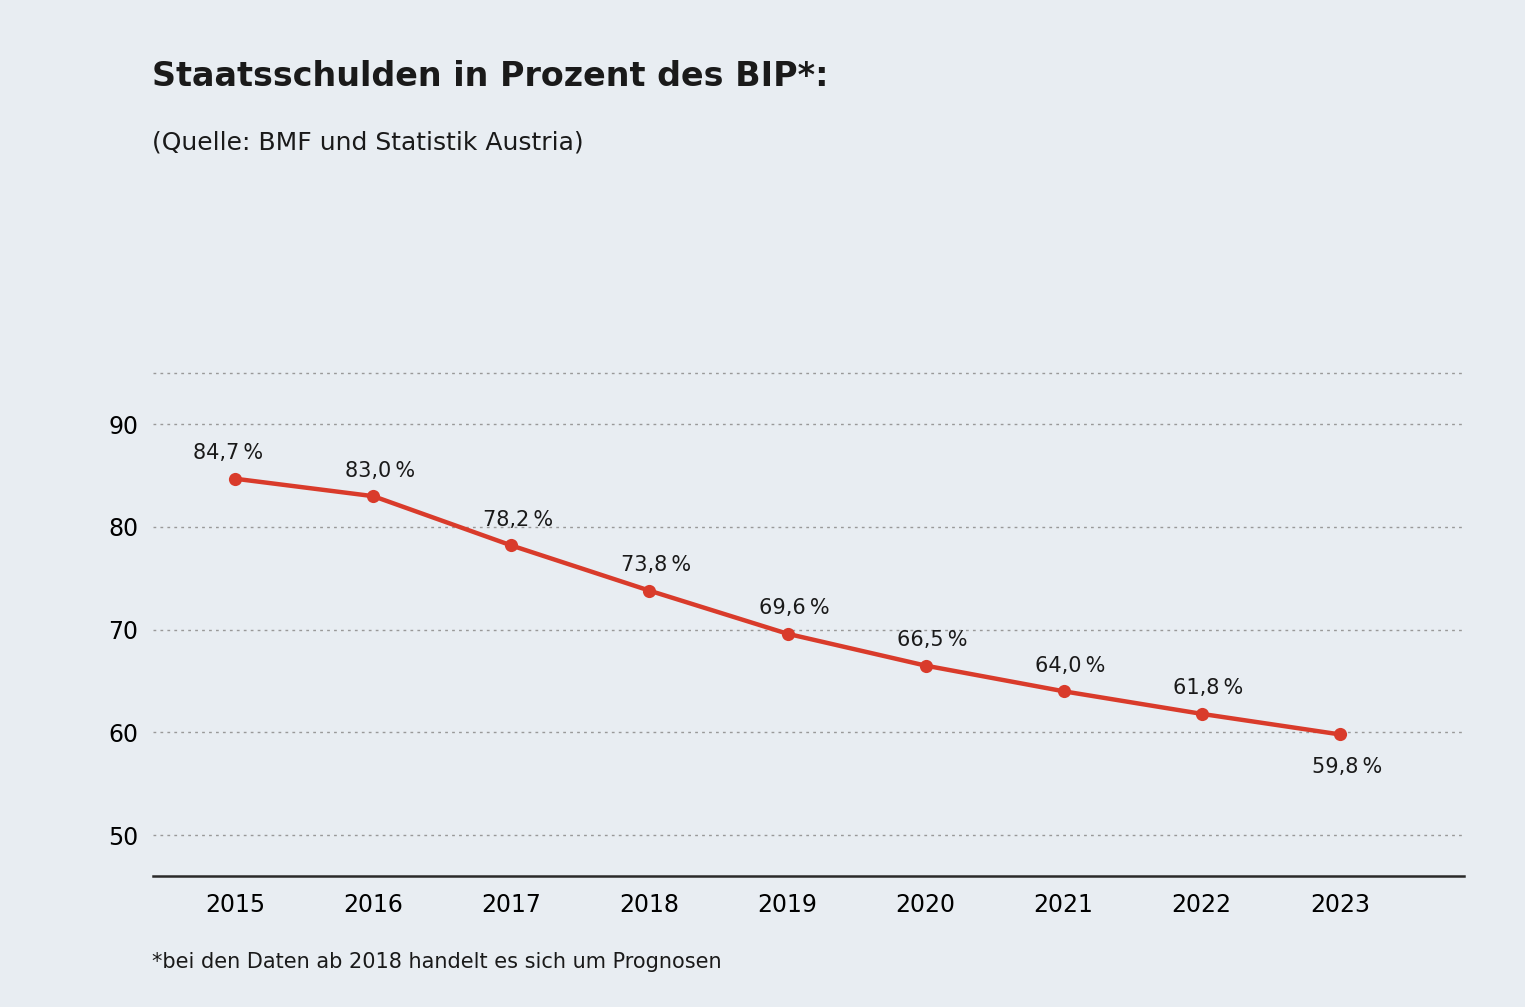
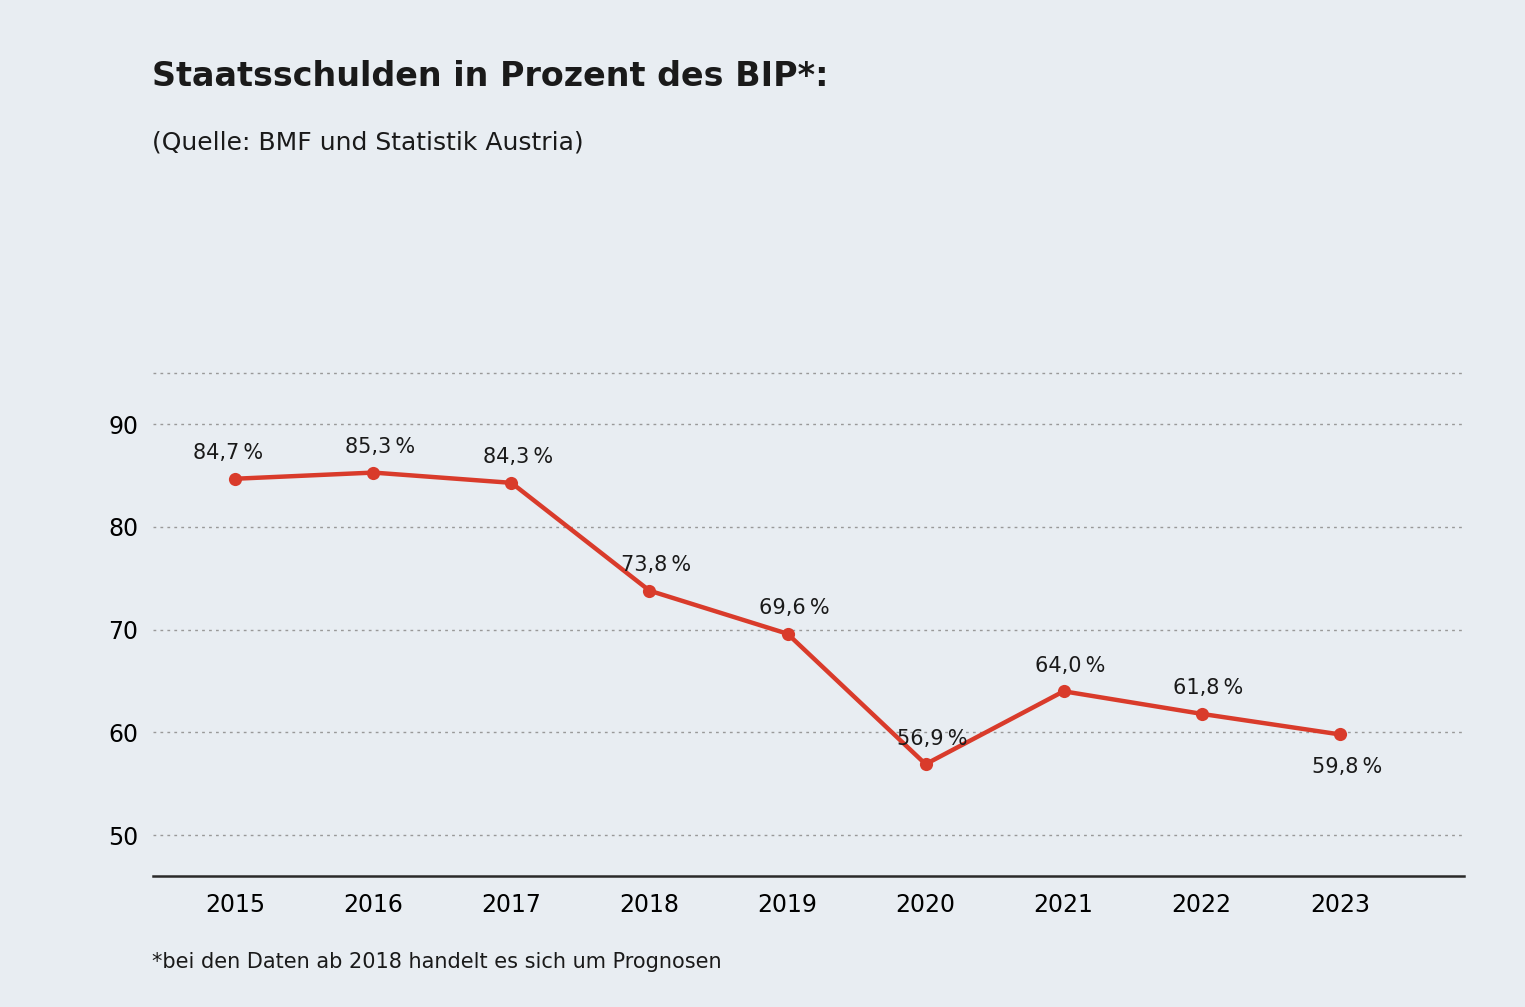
2016: 83,0 -> 85,3
2017: 78,2 -> 84,3
2020: 66,5 -> 56,9
